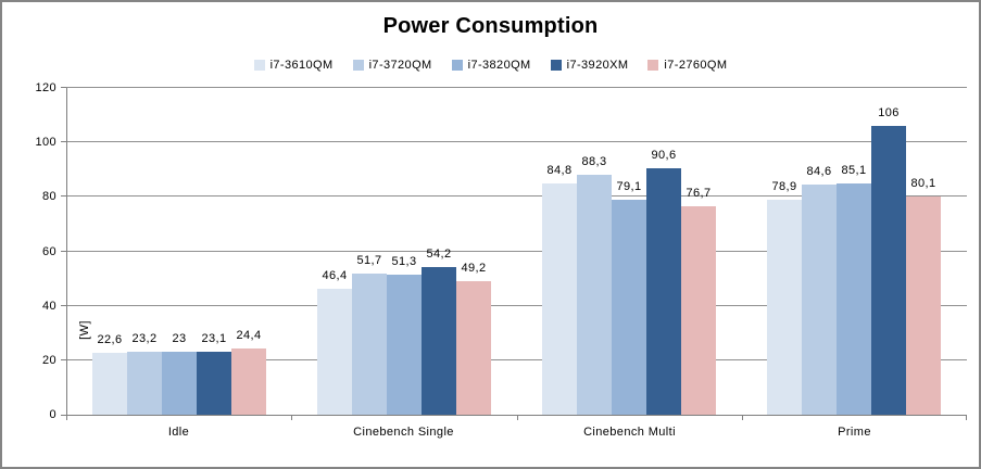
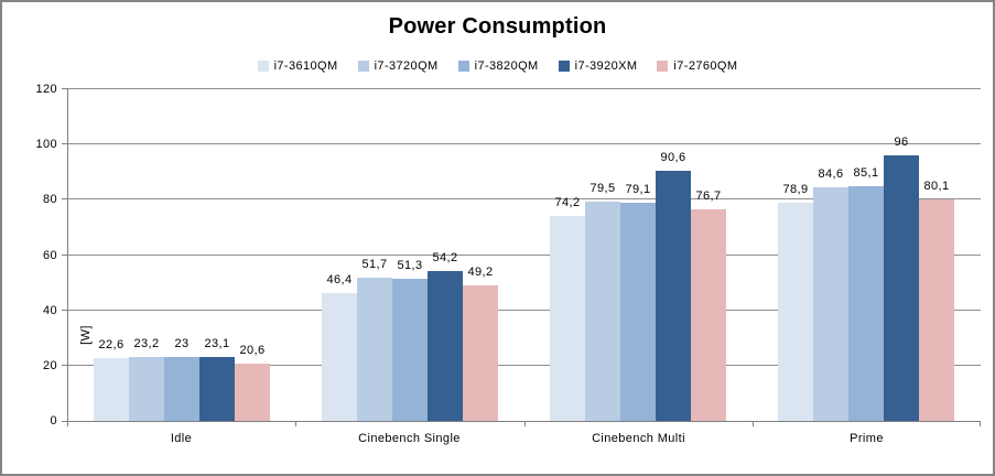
i7-2760QM/Idle: 24,4 -> 20,6
i7-3610QM/Cinebench Multi: 84,8 -> 74,2
i7-3720QM/Cinebench Multi: 88,3 -> 79,5
i7-3920XM/Prime: 106 -> 96
